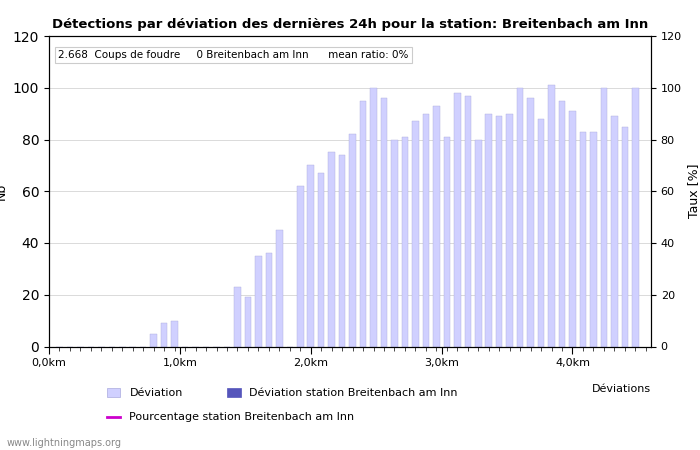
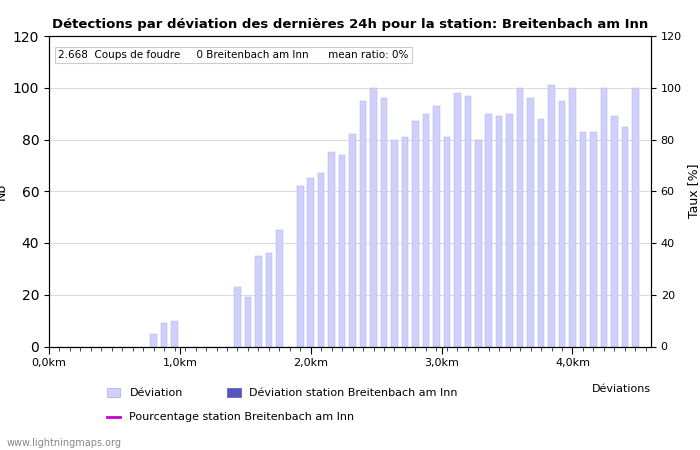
2,0km: 70 -> 65
4,0km: 91 -> 100
